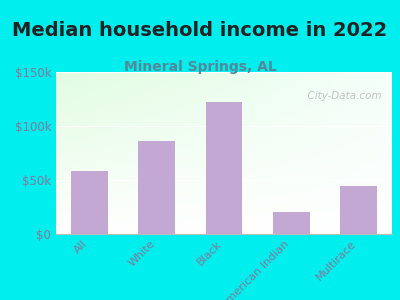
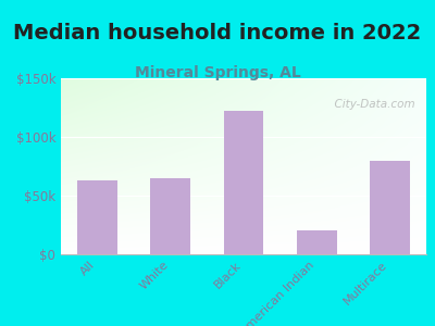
All: $58k -> $63k
White: $86k -> $65k
Multirace: $44k -> $80k
